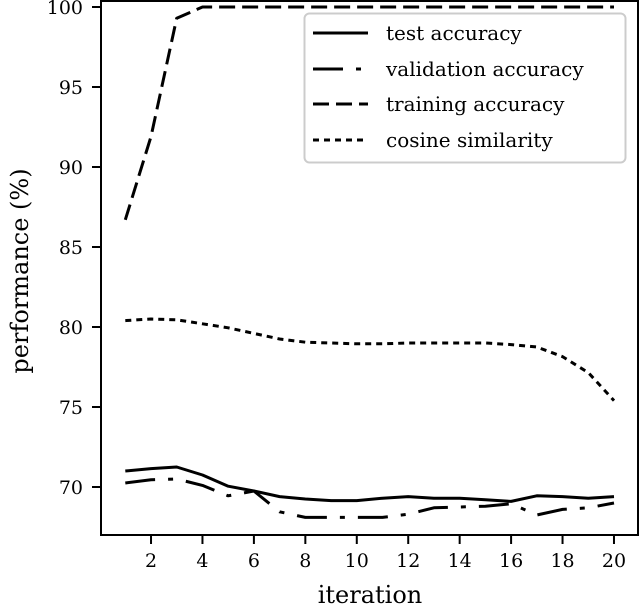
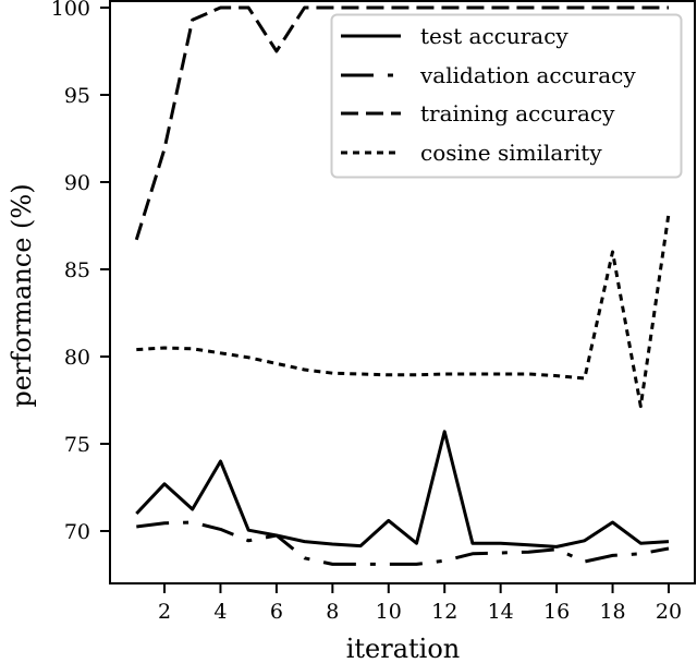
test accuracy/2: 71.2 -> 72.7
test accuracy/4: 70.8 -> 74.0
training accuracy/6: 100.0 -> 97.5
test accuracy/10: 69.2 -> 70.6
test accuracy/12: 69.4 -> 75.7
test accuracy/18: 69.4 -> 70.5
cosine similarity/18: 78.2 -> 86.0
cosine similarity/20: 75.4 -> 88.2
